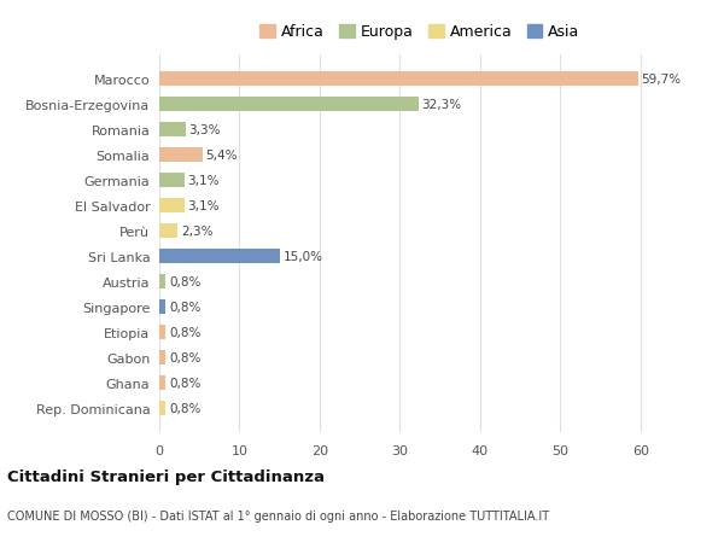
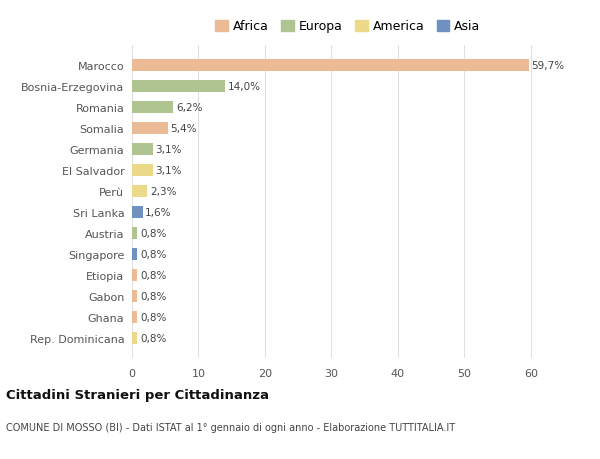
Bosnia-Erzegovina: 32,3% -> 14,0%
Romania: 3,3% -> 6,2%
Sri Lanka: 15,0% -> 1,6%
